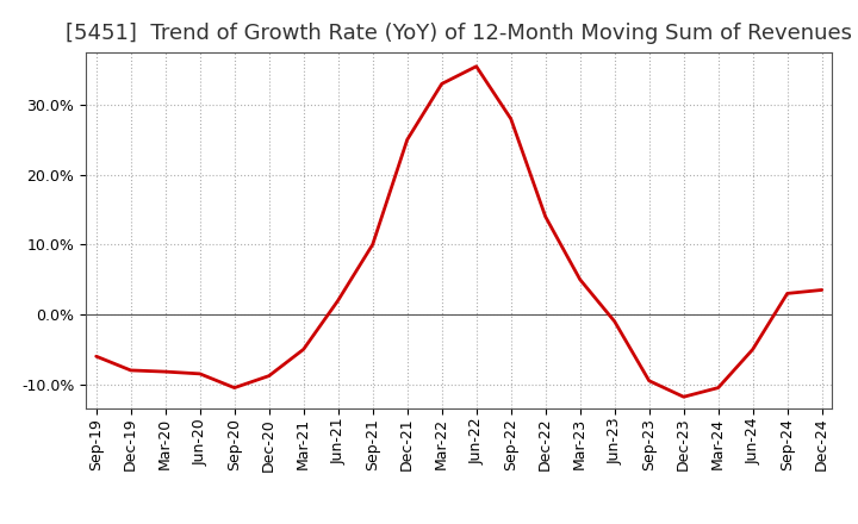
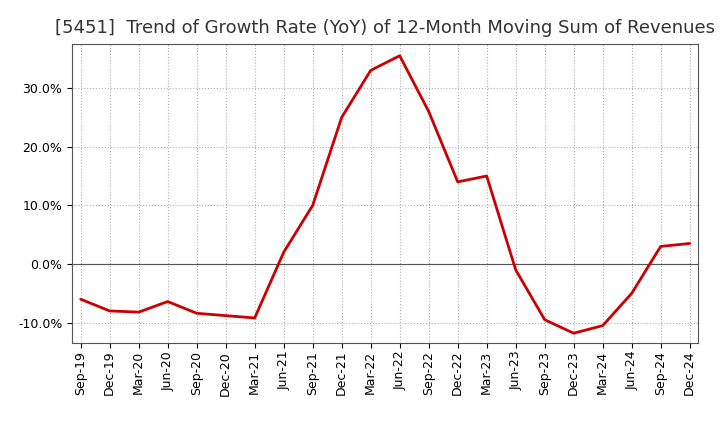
Jun-20: -8.5% -> -6.4%
Sep-20: -10.5% -> -8.4%
Mar-21: -5.0% -> -9.2%
Sep-22: 28.0% -> 26.0%
Mar-23: 5.0% -> 15.0%
